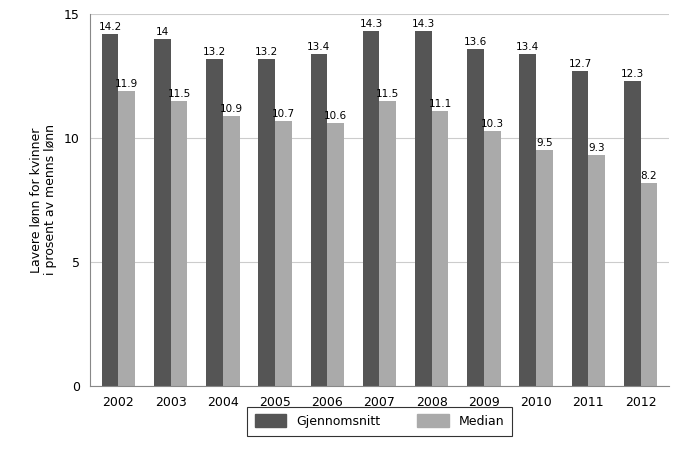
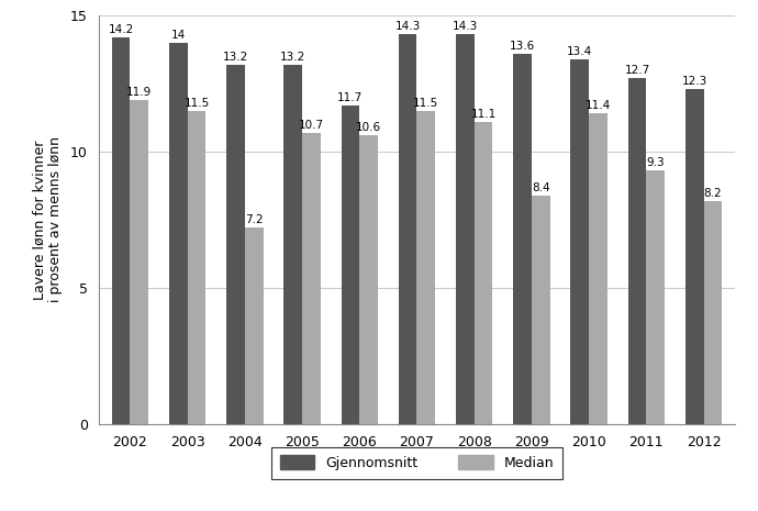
Median/2004: 10.9 -> 7.2
Gjennomsnitt/2006: 13.4 -> 11.7
Median/2009: 10.3 -> 8.4
Median/2010: 9.5 -> 11.4
